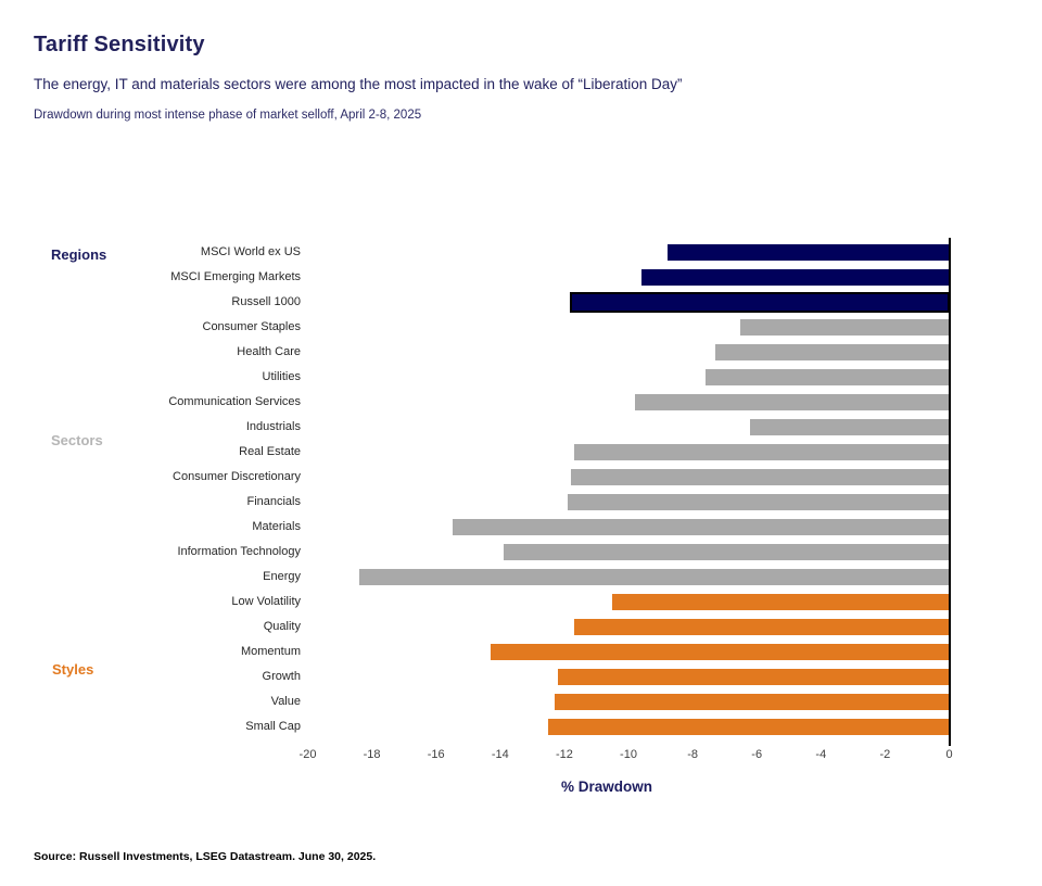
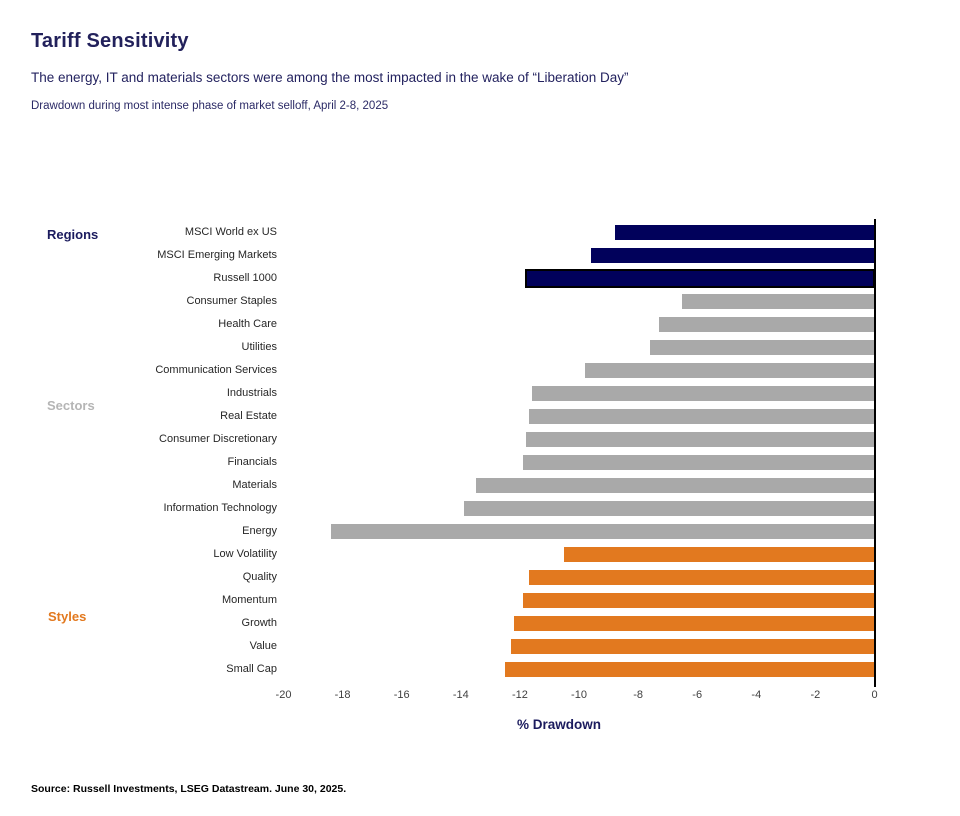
Industrials: -6.2 -> -11.6
Materials: -15.5 -> -13.5
Momentum: -14.3 -> -11.9
